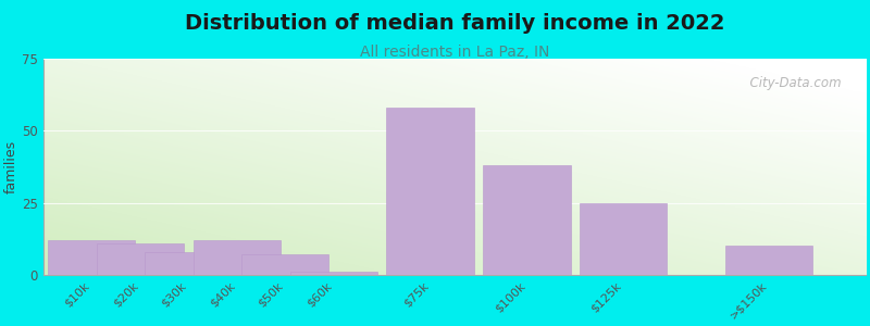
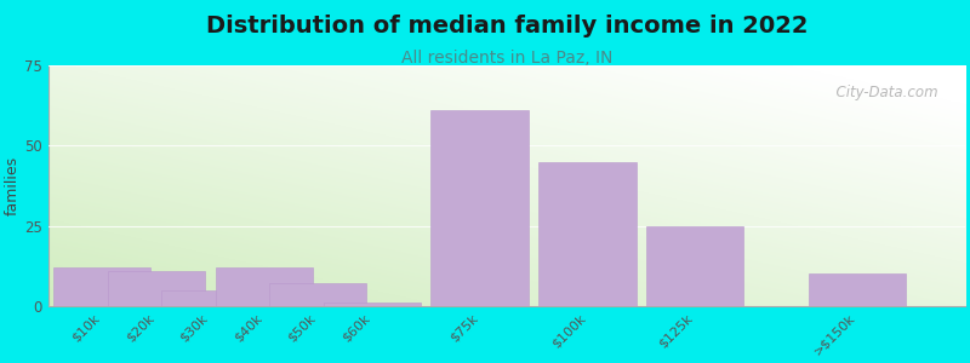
$30k: 8 -> 5
$75k: 58 -> 61
$100k: 38 -> 45
